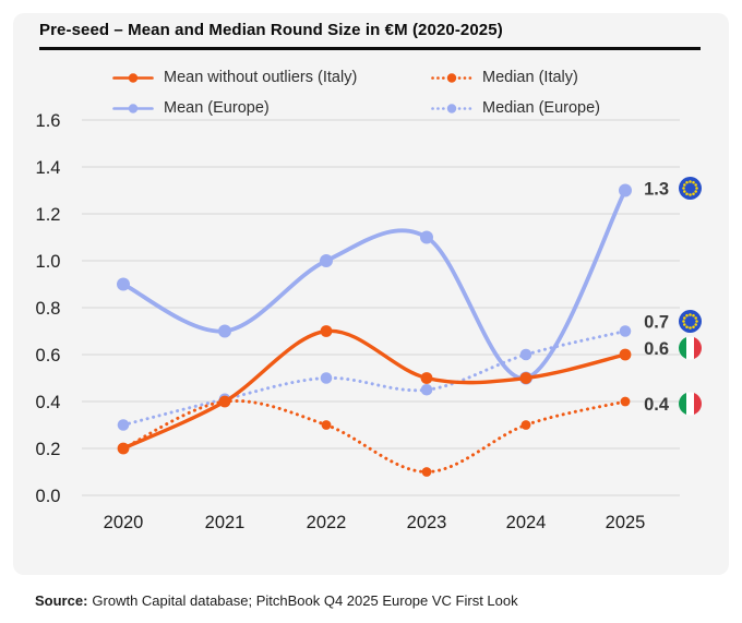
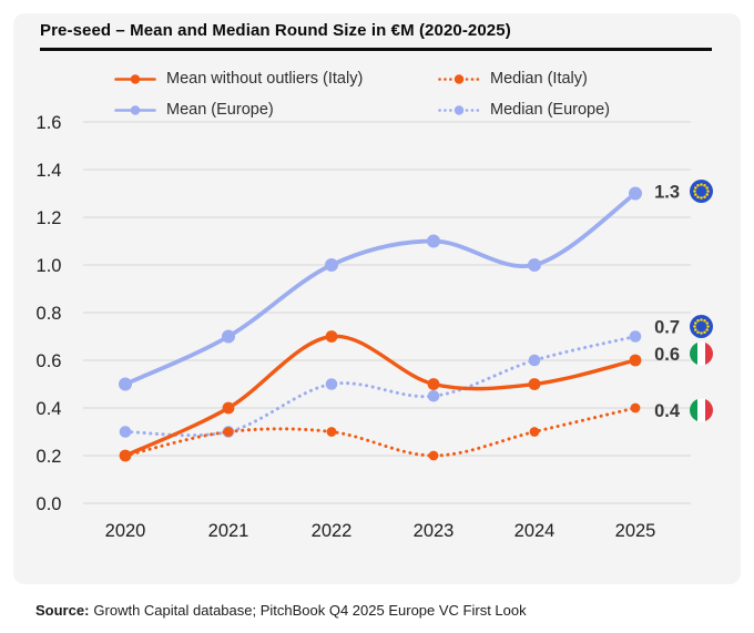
Mean (Europe)/2020: 0.9 -> 0.5
Median (Italy)/2021: 0.4 -> 0.3
Median (Europe)/2021: 0.41 -> 0.30
Median (Italy)/2023: 0.1 -> 0.2
Mean (Europe)/2024: 0.5 -> 1.0
